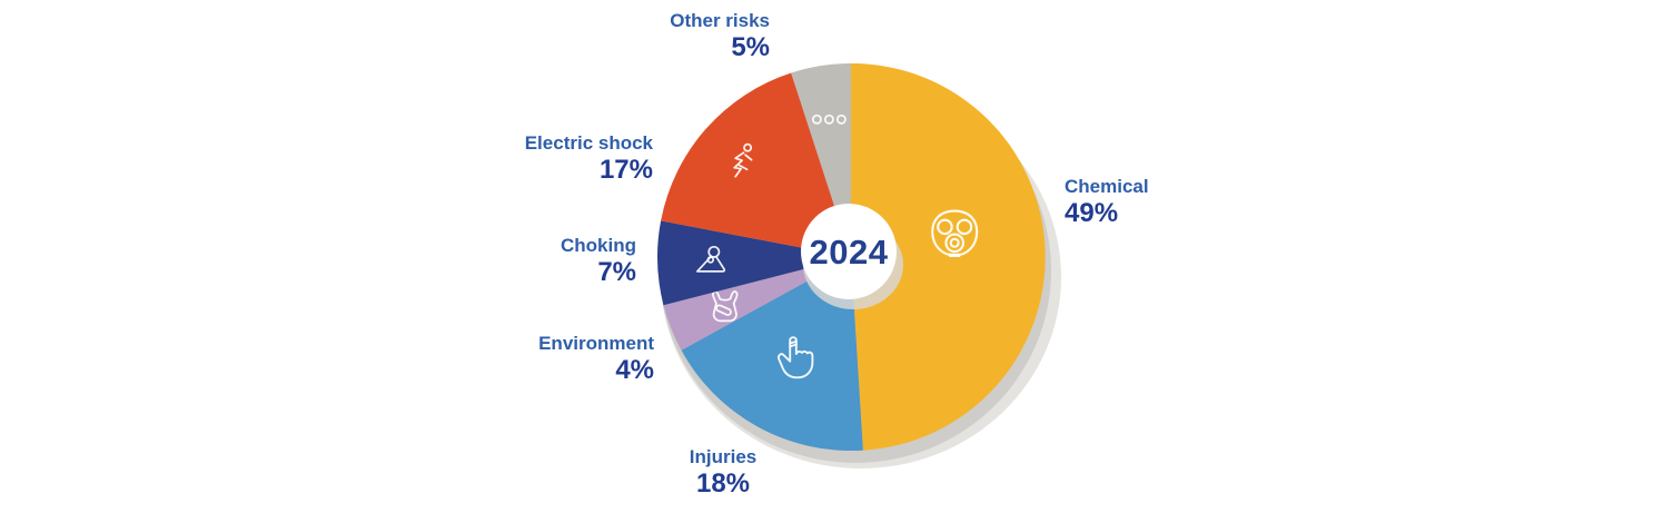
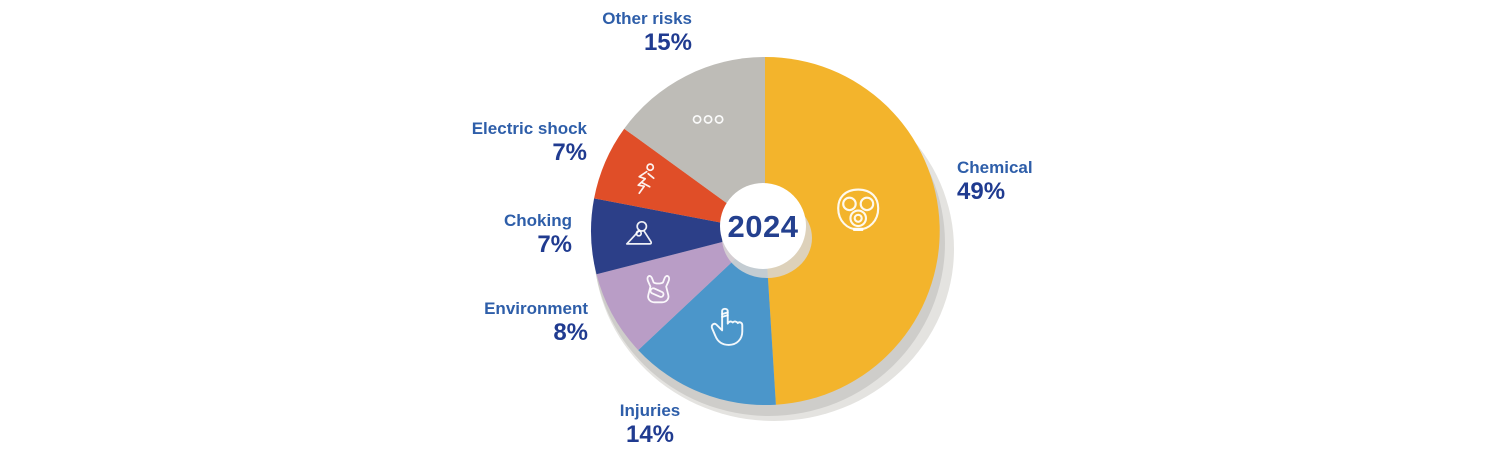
Injuries: 18% -> 14%
Environment: 4% -> 8%
Electric shock: 17% -> 7%
Other risks: 5% -> 15%
